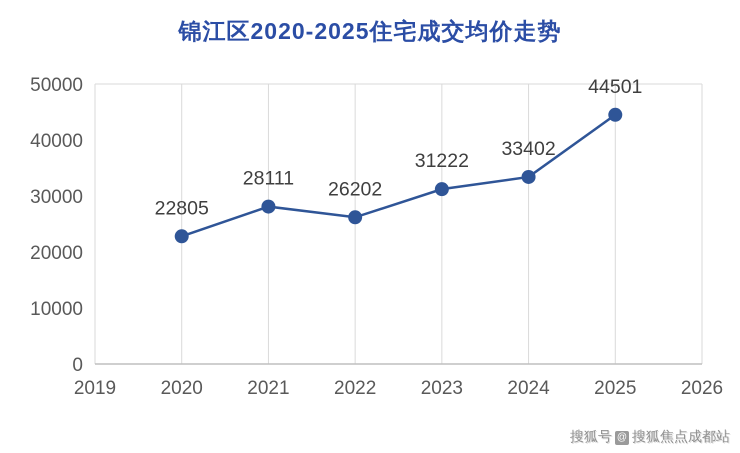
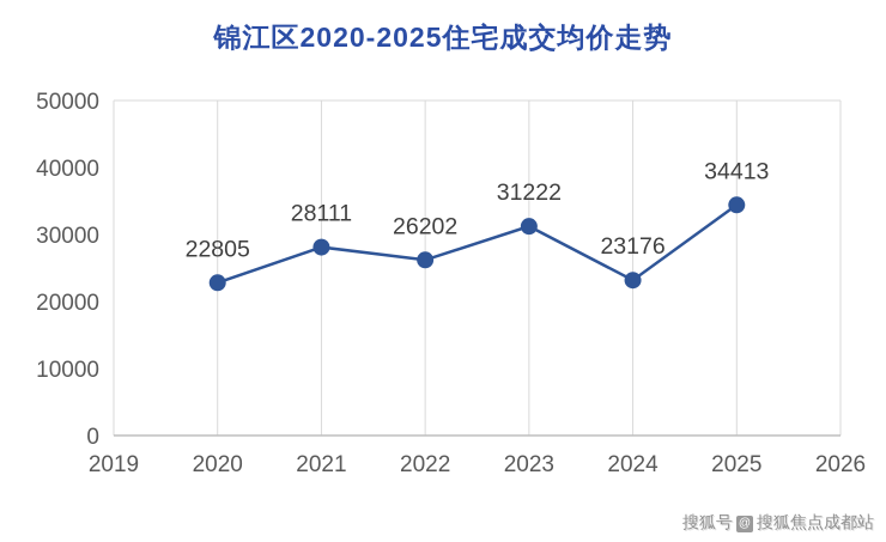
2024: 33402 -> 23176
2025: 44501 -> 34413
